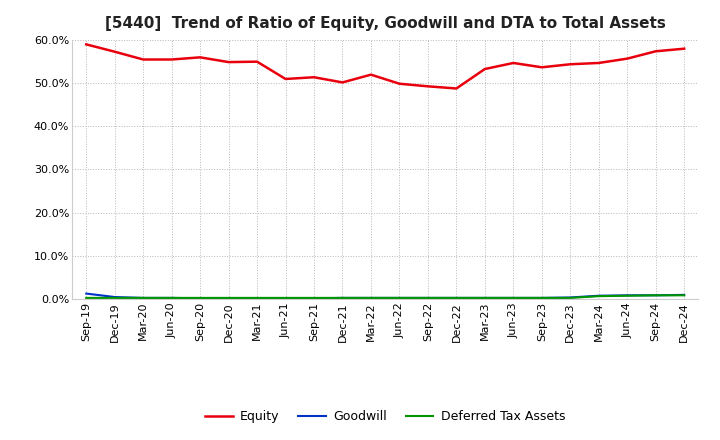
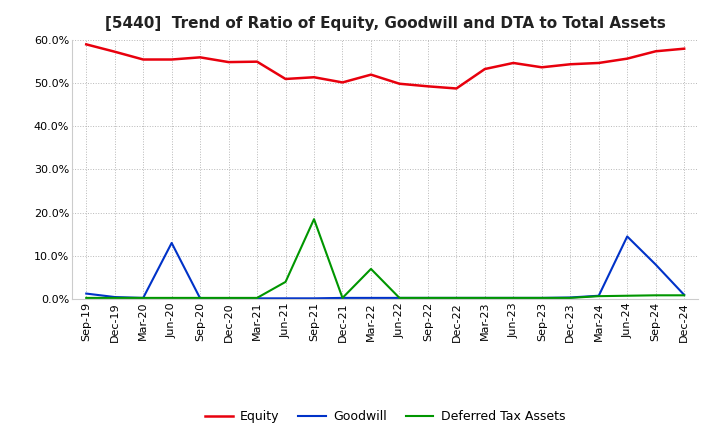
Goodwill/Jun-20: 0.3% -> 13.0%
Deferred Tax Assets/Jun-21: 0.3% -> 4.0%
Deferred Tax Assets/Sep-21: 0.3% -> 18.5%
Deferred Tax Assets/Mar-22: 0.3% -> 7.0%
Goodwill/Jun-24: 0.9% -> 14.5%
Goodwill/Sep-24: 0.9% -> 8.0%
